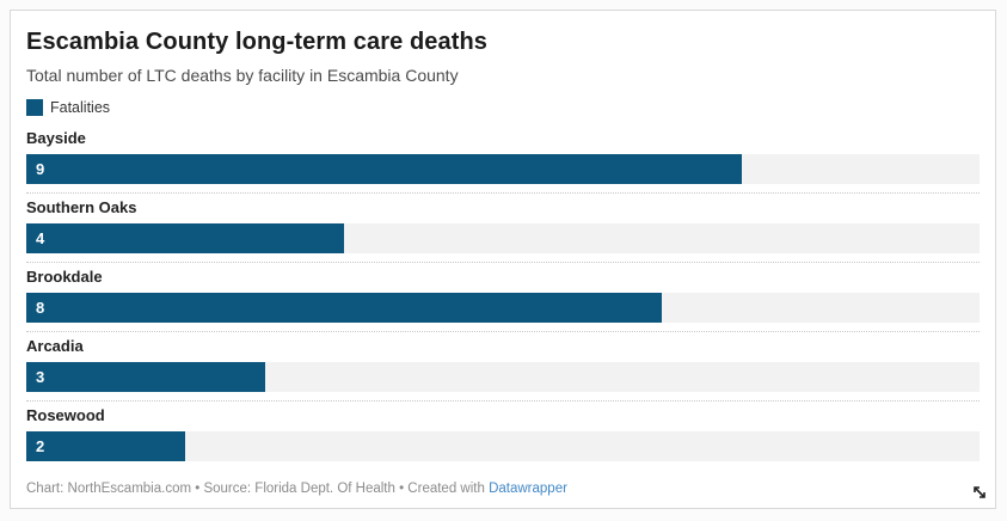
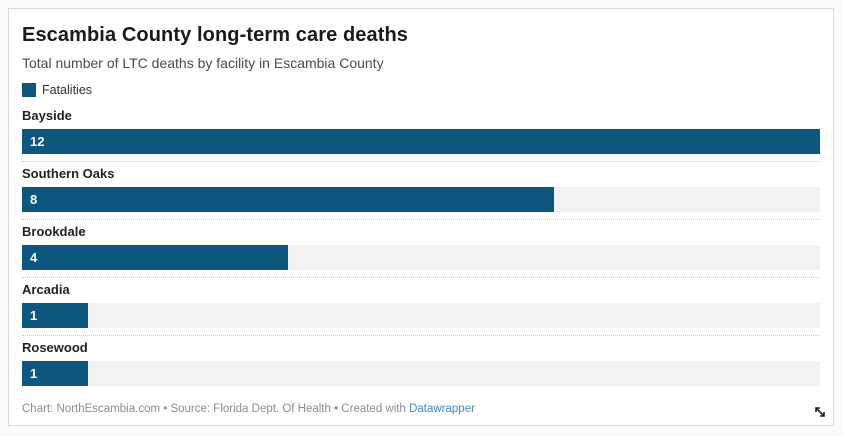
Bayside: 9 -> 12
Southern Oaks: 4 -> 8
Brookdale: 8 -> 4
Arcadia: 3 -> 1
Rosewood: 2 -> 1
